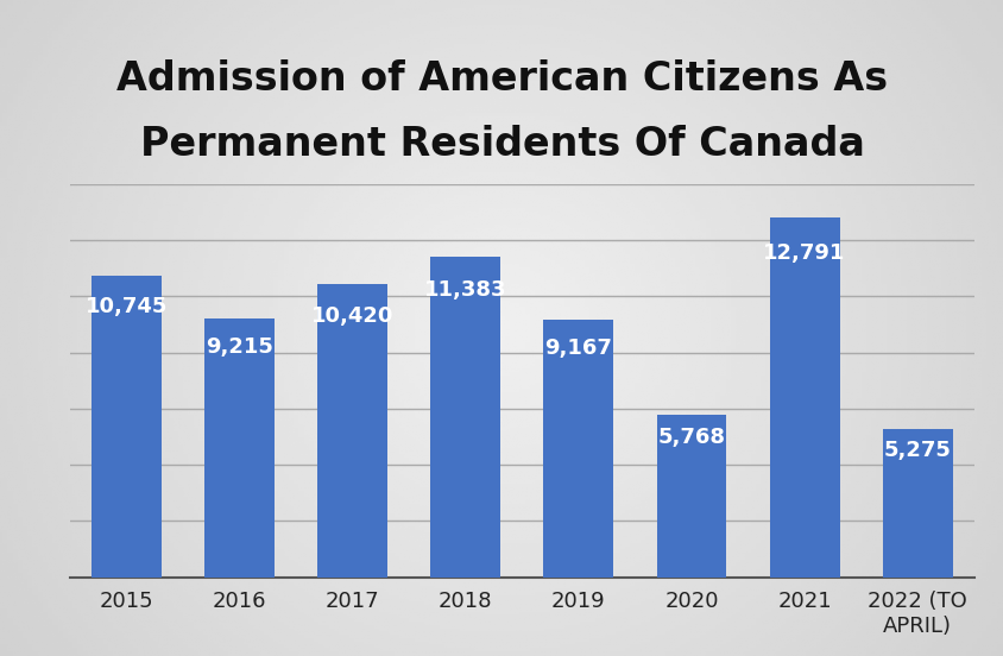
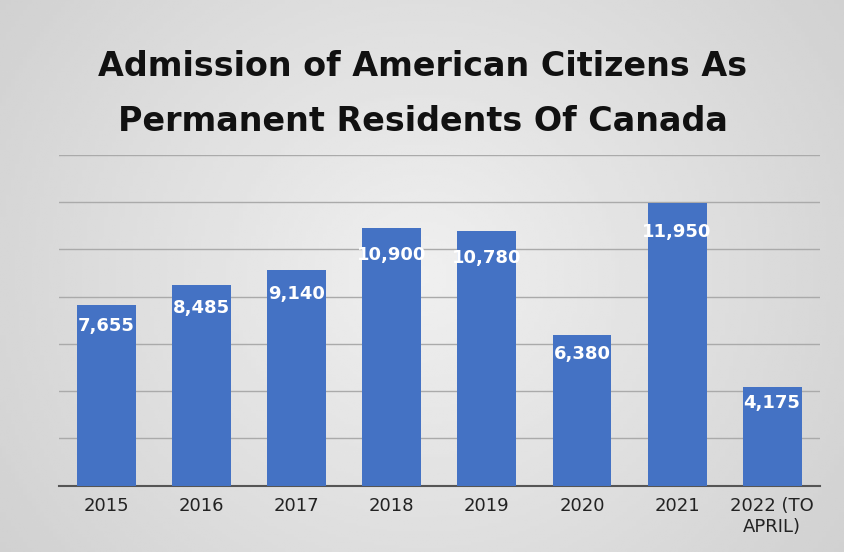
2015: 10,745 -> 7,655
2016: 9,215 -> 8,485
2017: 10,420 -> 9,140
2018: 11,383 -> 10,900
2019: 9,167 -> 10,780
2020: 5,768 -> 6,380
2021: 12,791 -> 11,950
2022 (TO APRIL): 5,275 -> 4,175
